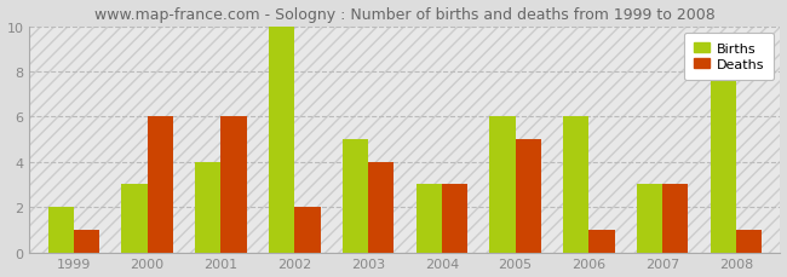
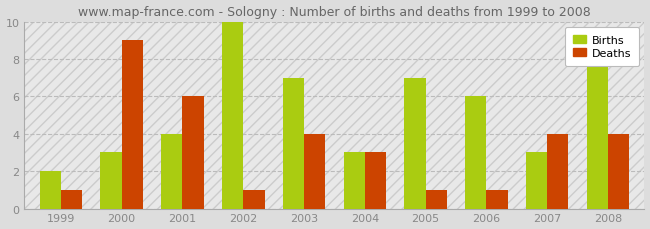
Deaths/2000: 6 -> 9
Deaths/2002: 2 -> 1
Births/2003: 5 -> 7
Births/2005: 6 -> 7
Deaths/2005: 5 -> 1
Deaths/2007: 3 -> 4
Deaths/2008: 1 -> 4
